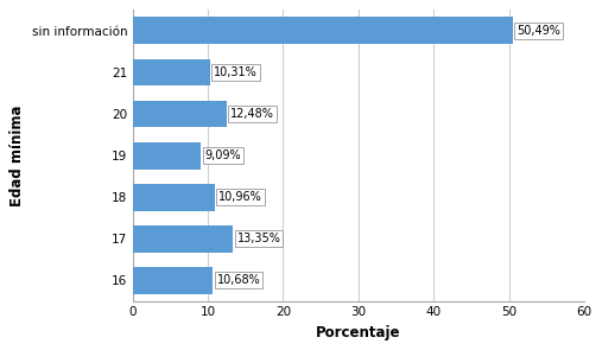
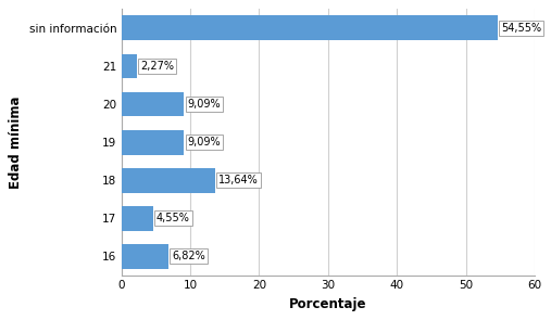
sin información: 50,49% -> 54,55%
21: 10,31% -> 2,27%
20: 12,48% -> 9,09%
18: 10,96% -> 13,64%
17: 13,35% -> 4,55%
16: 10,68% -> 6,82%
